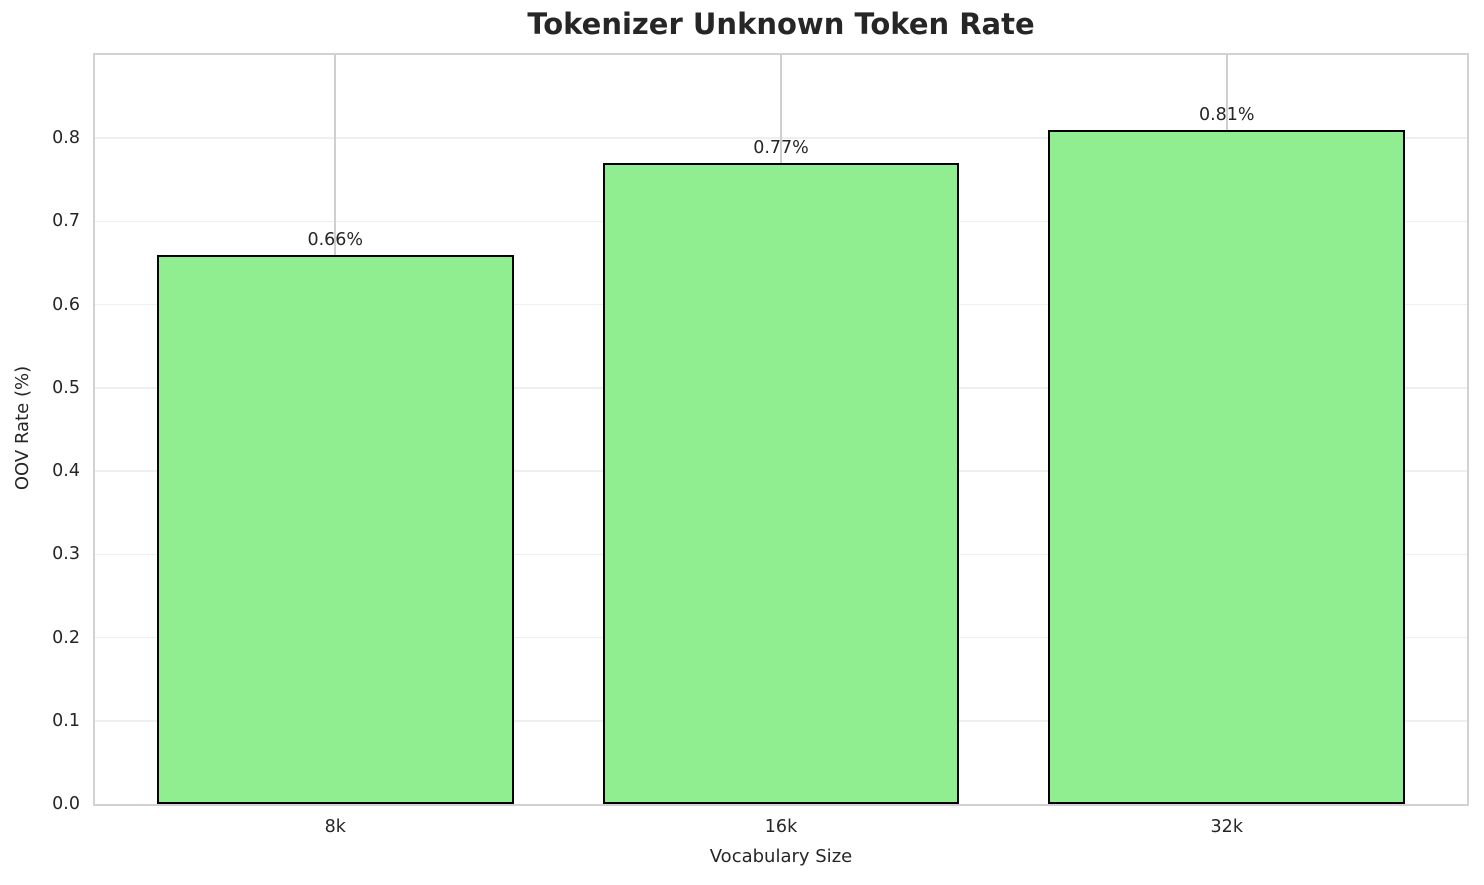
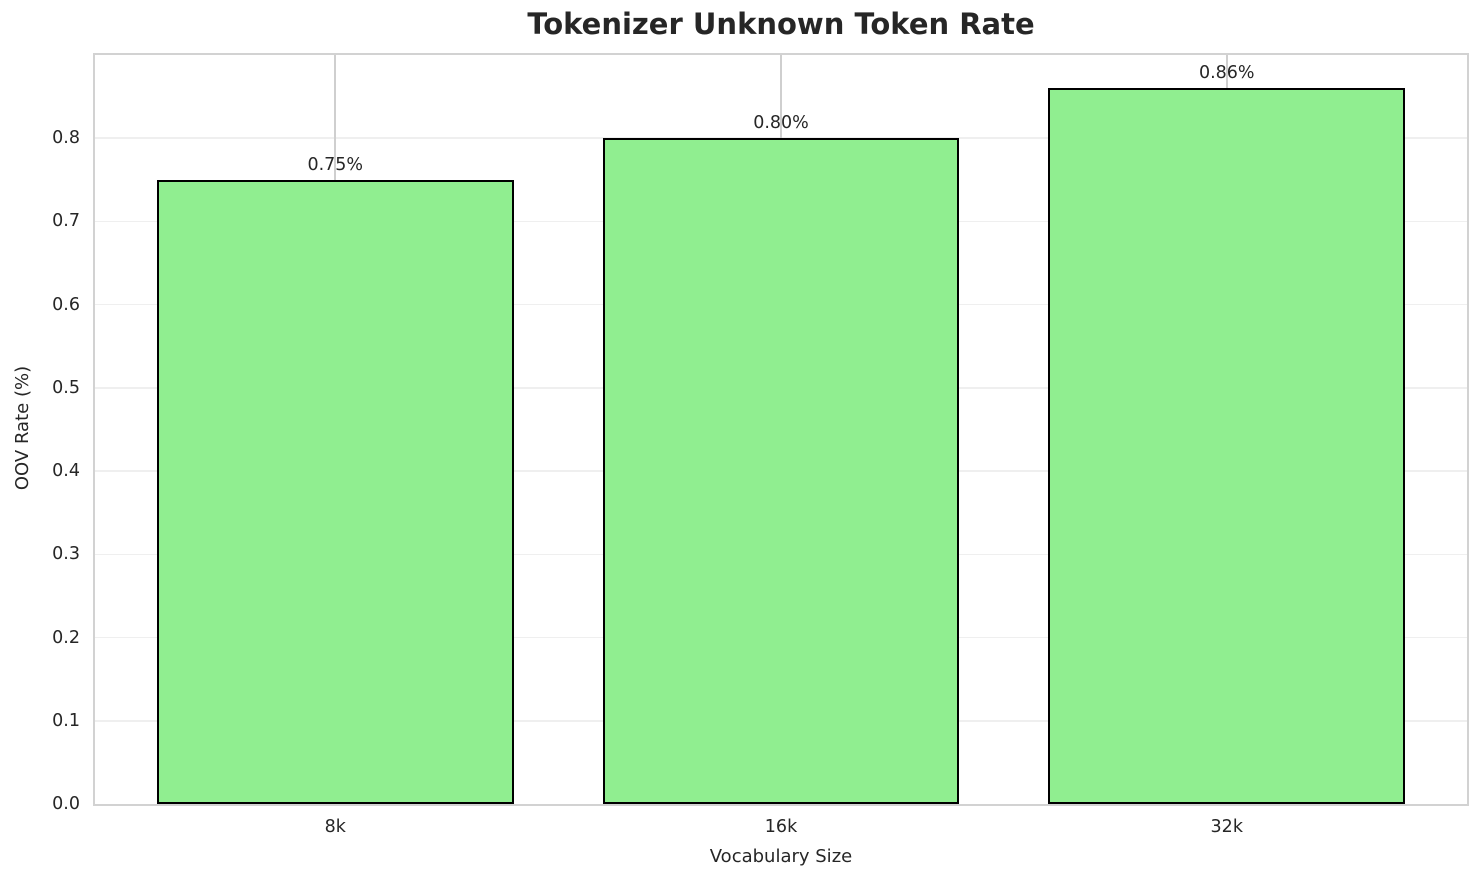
8k: 0.66% -> 0.75%
16k: 0.77% -> 0.80%
32k: 0.81% -> 0.86%
